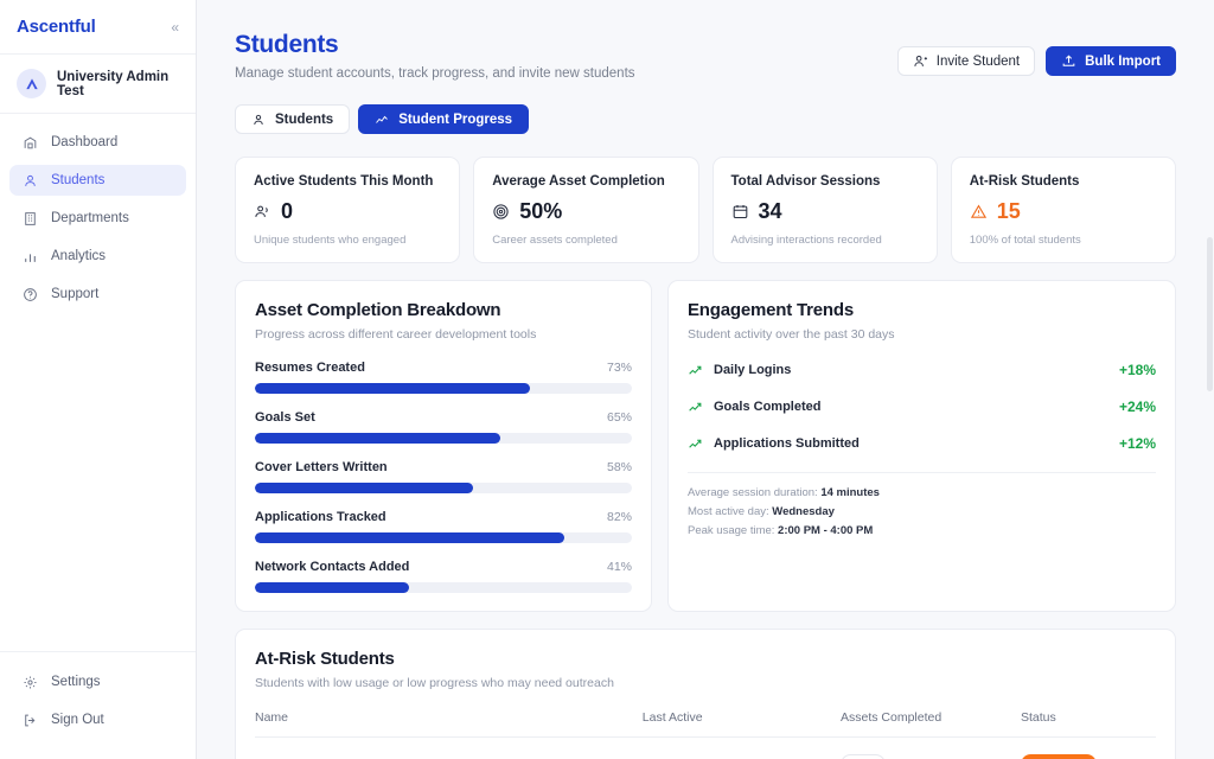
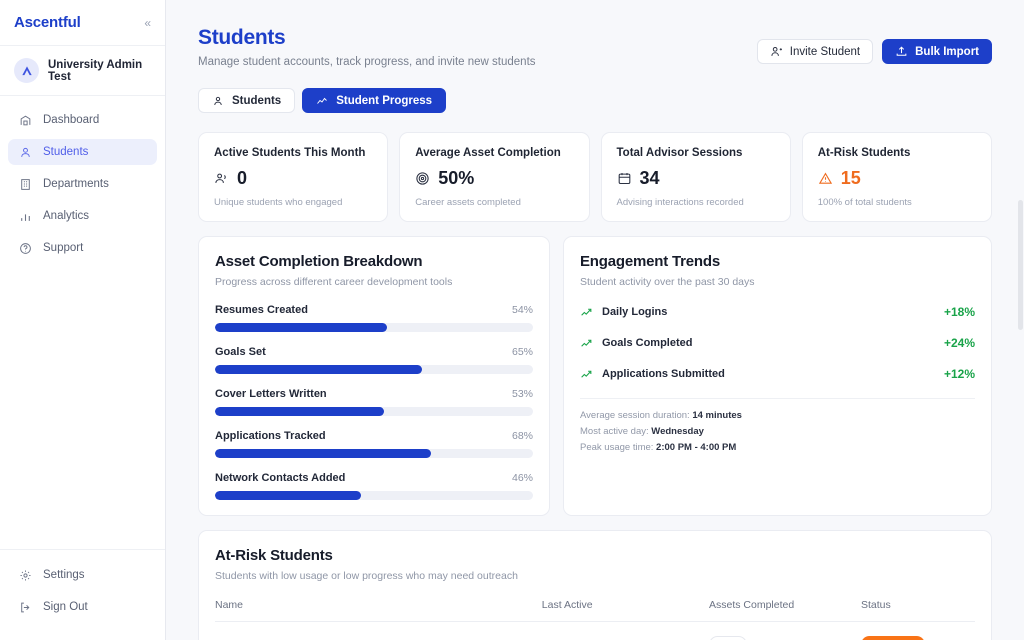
Resumes Created: 73% -> 54%
Cover Letters Written: 58% -> 53%
Applications Tracked: 82% -> 68%
Network Contacts Added: 41% -> 46%
